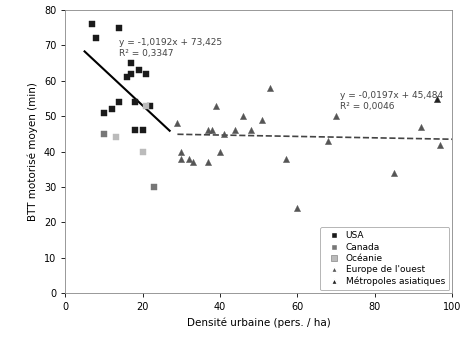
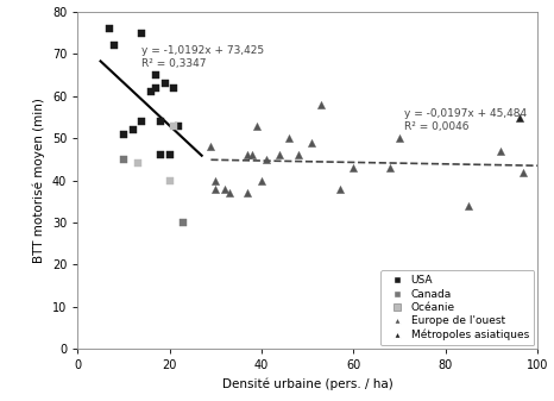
Europe de l'ouest/60: 24 -> 43
